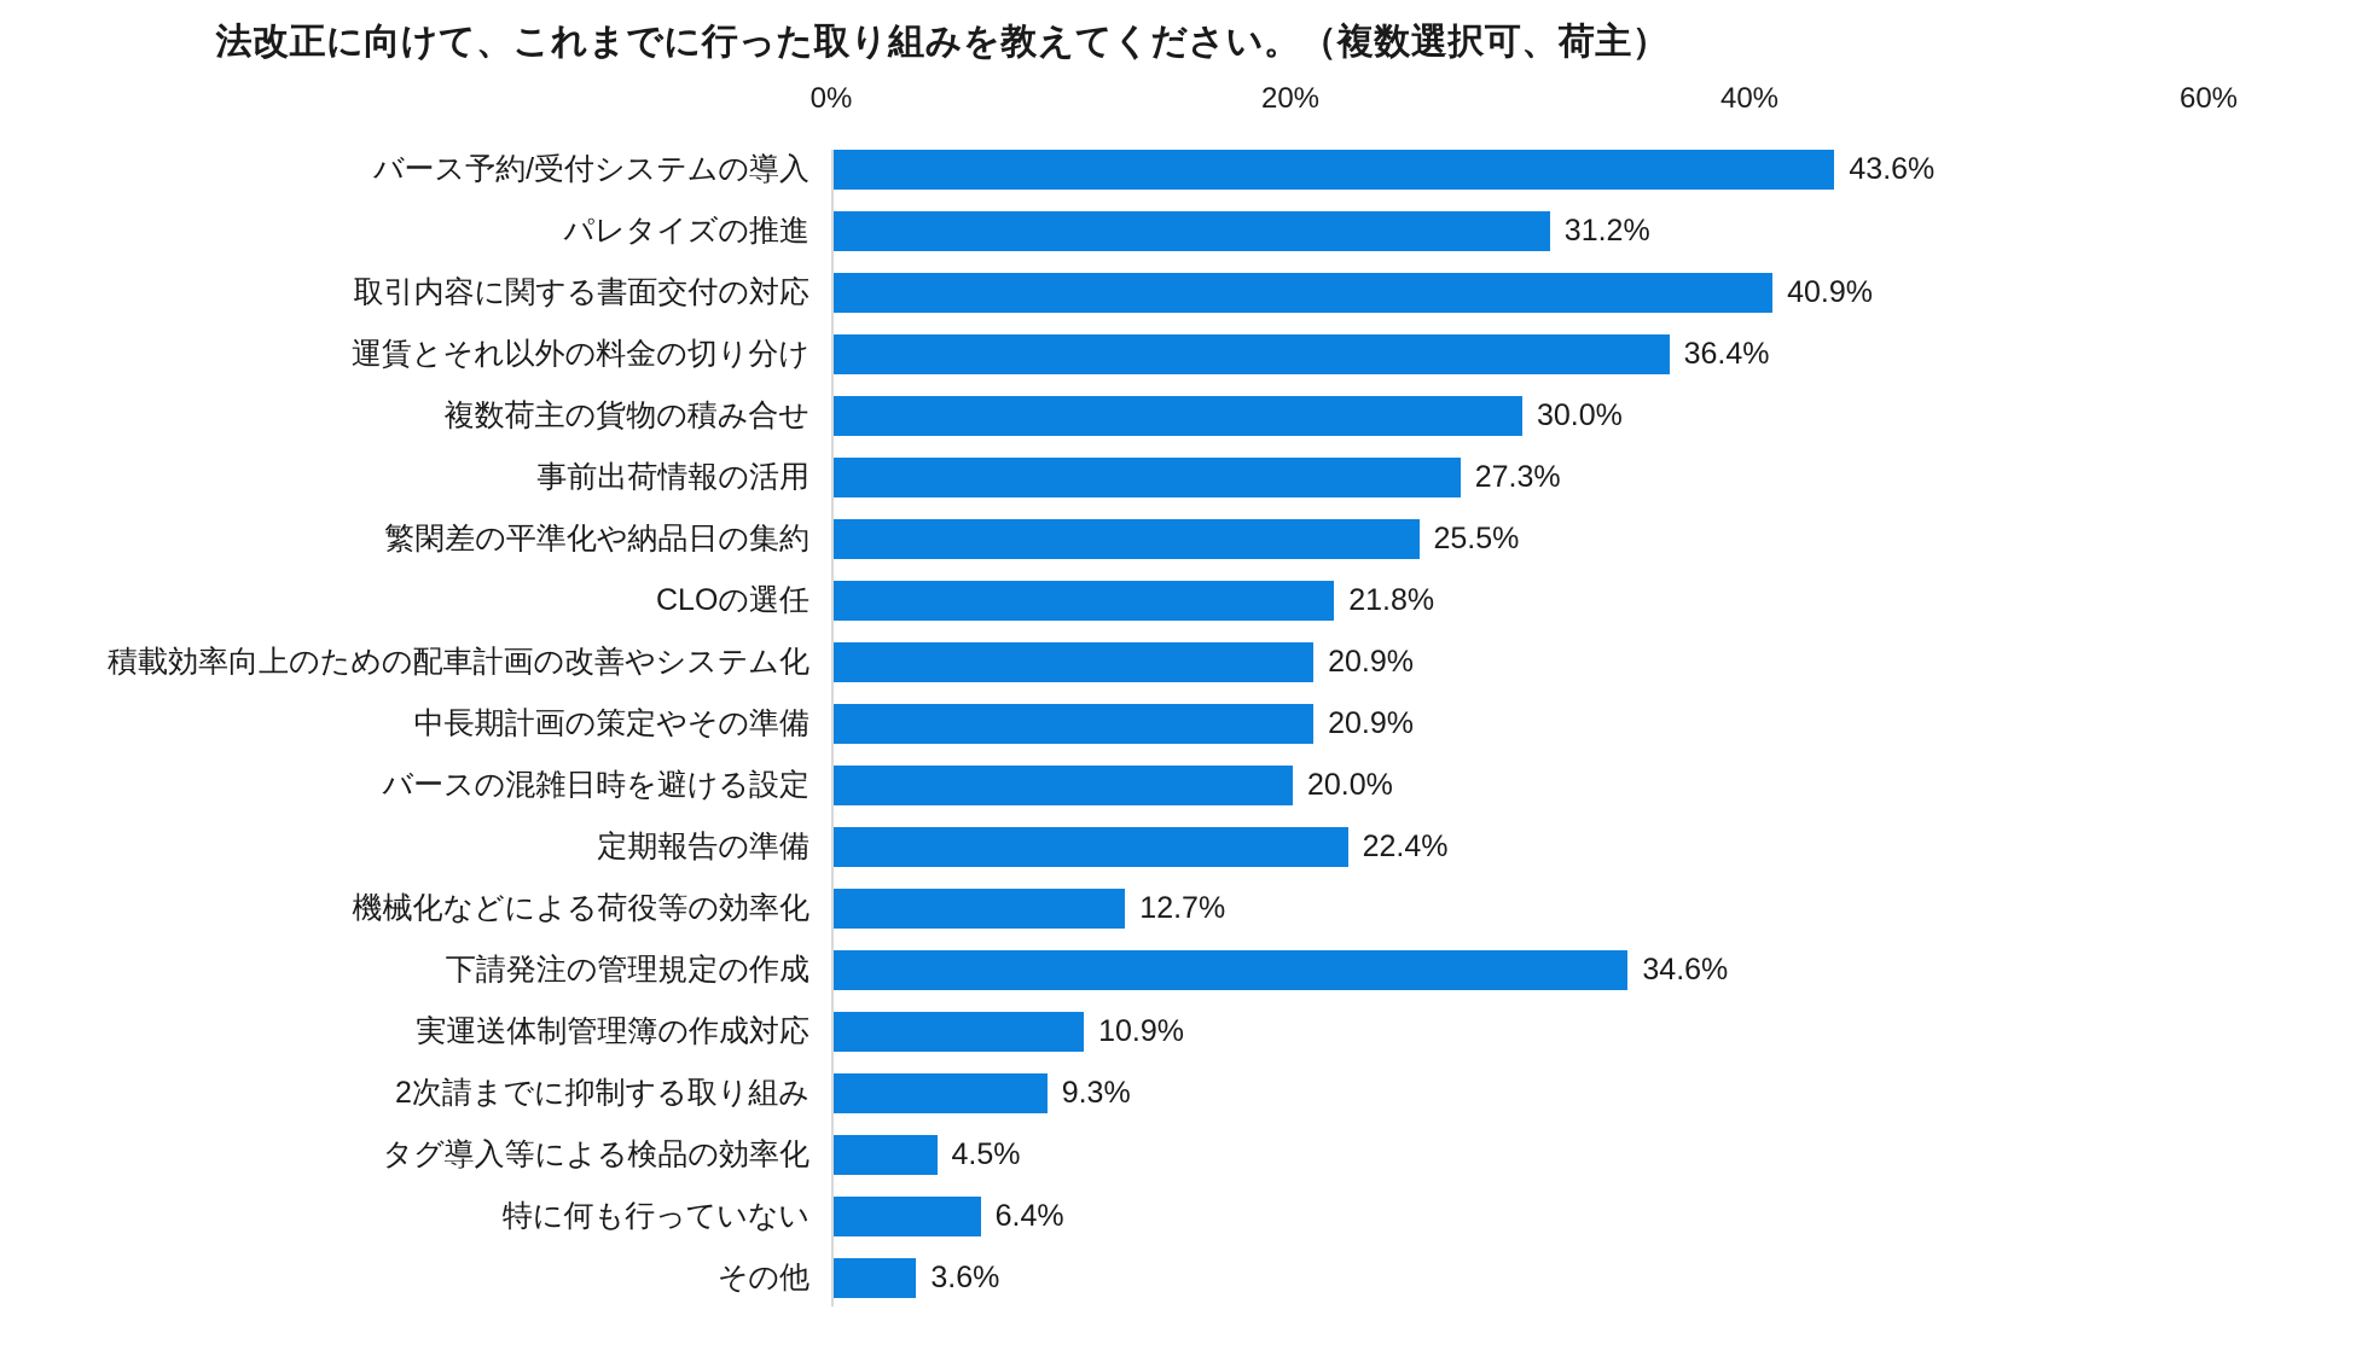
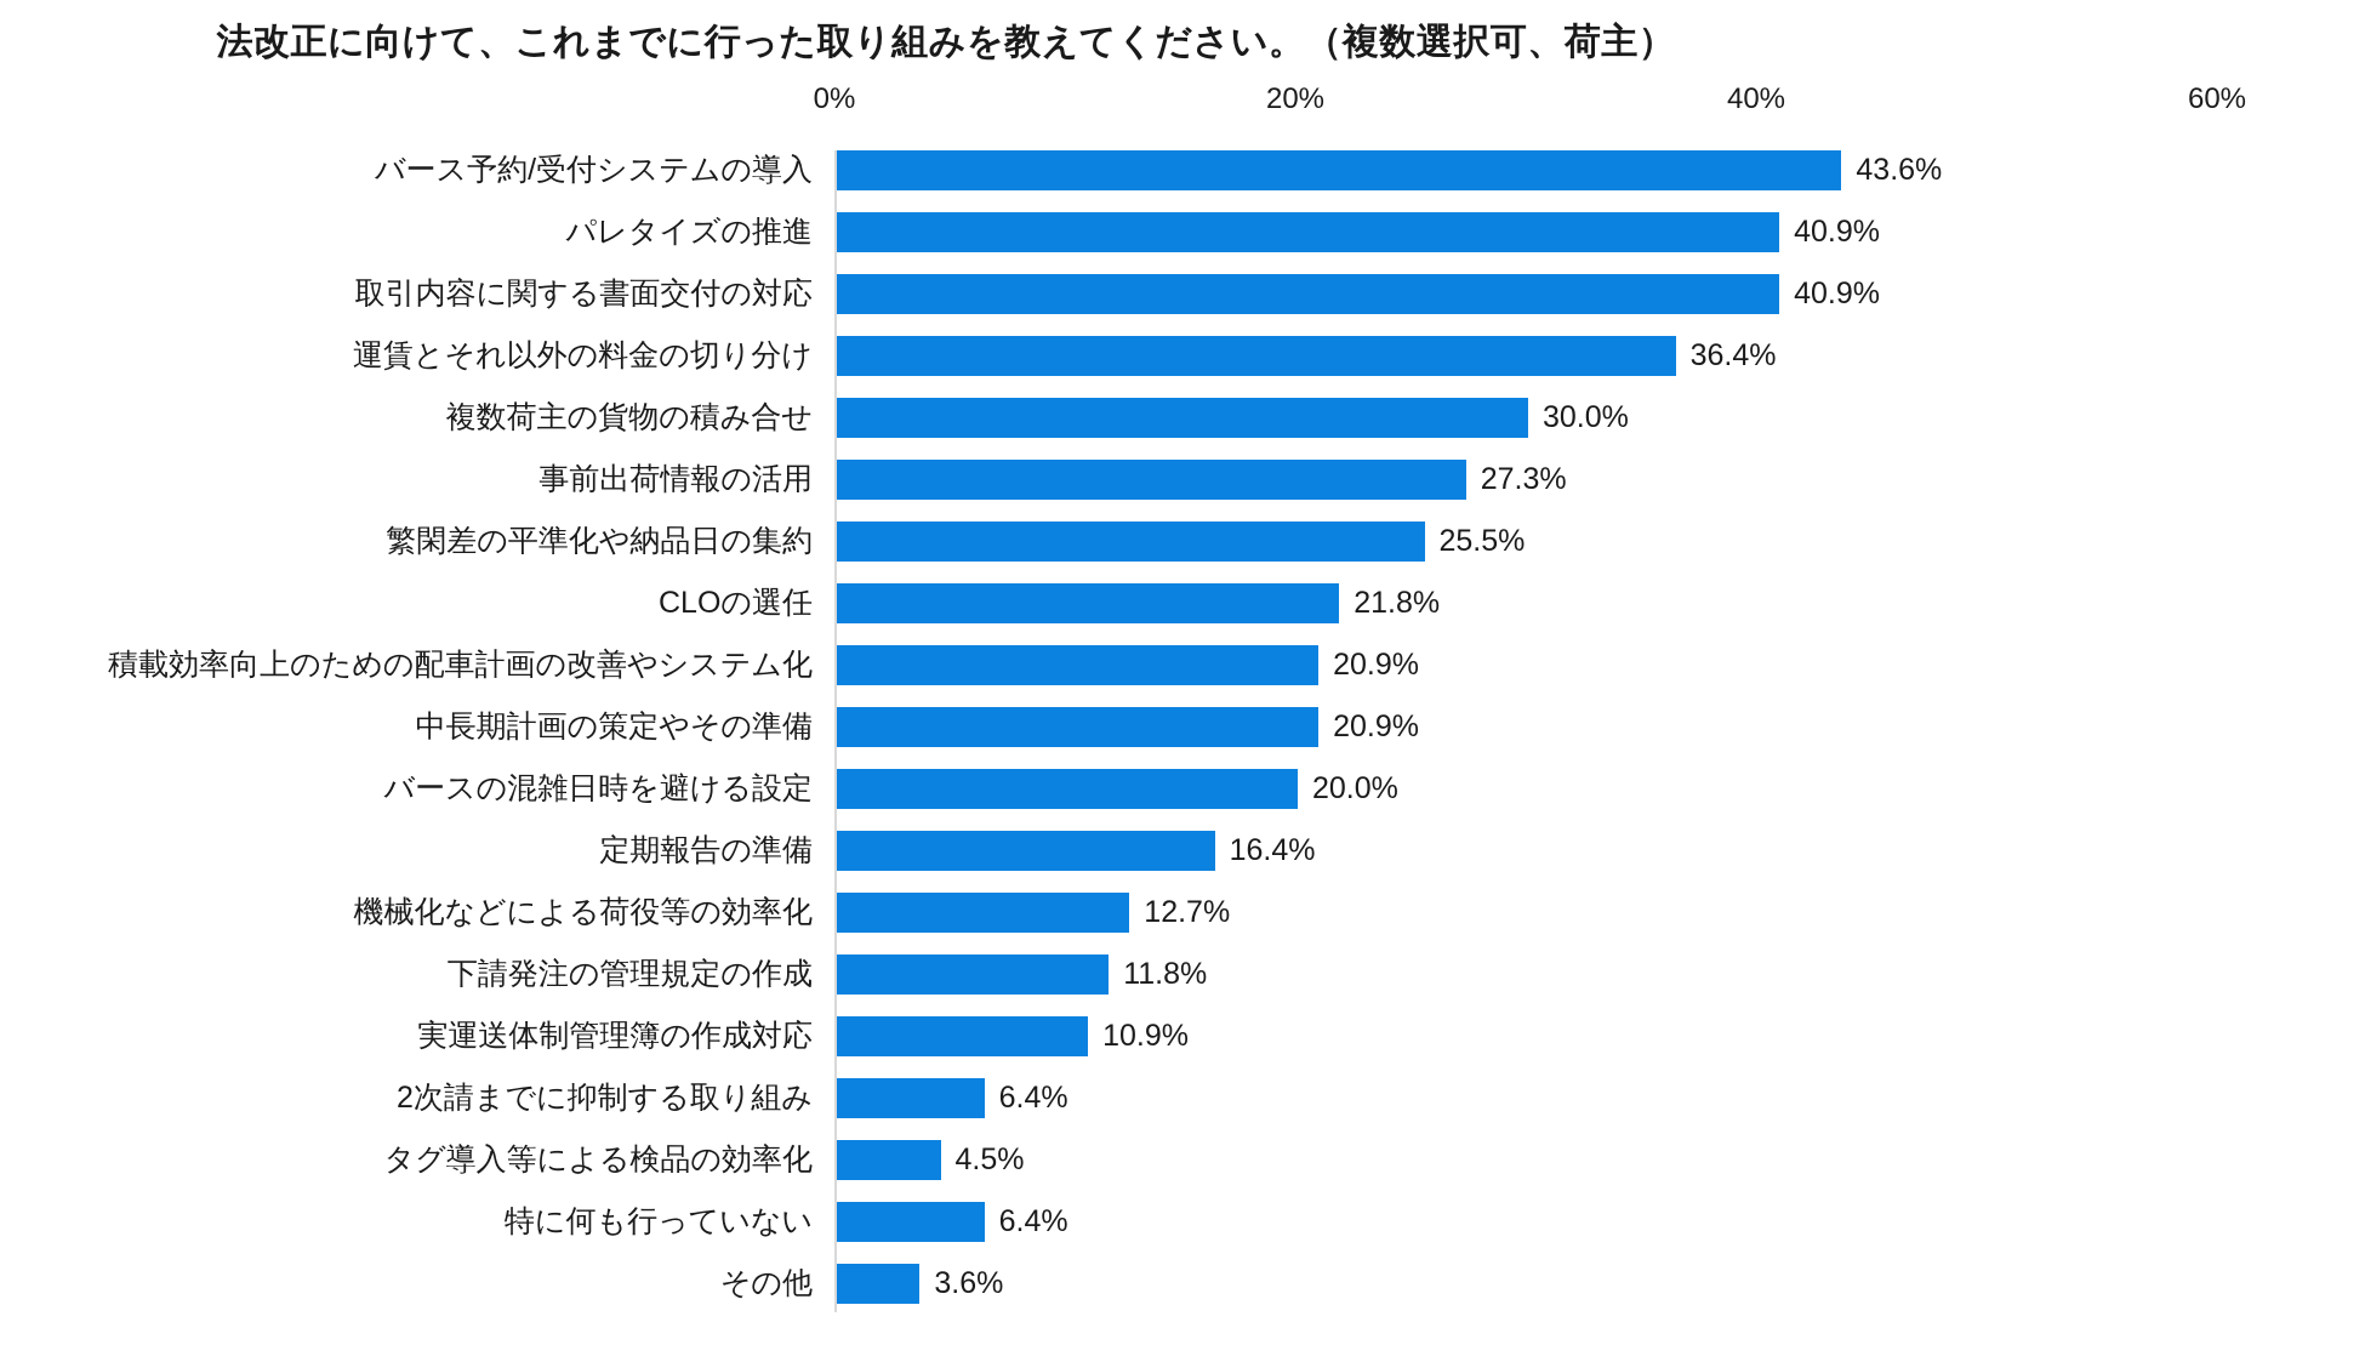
パレタイズの推進: 31.2% -> 40.9%
定期報告の準備: 22.4% -> 16.4%
下請発注の管理規定の作成: 34.6% -> 11.8%
2次請までに抑制する取り組み: 9.3% -> 6.4%
